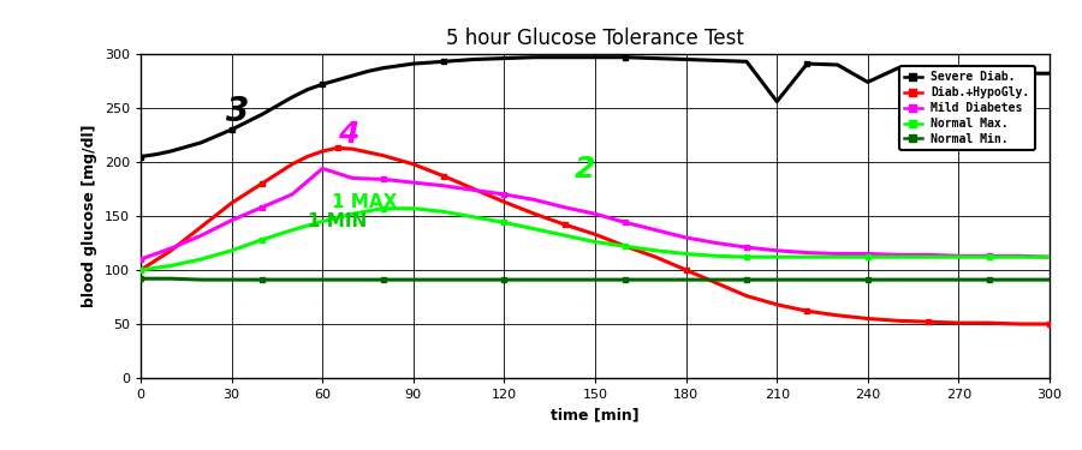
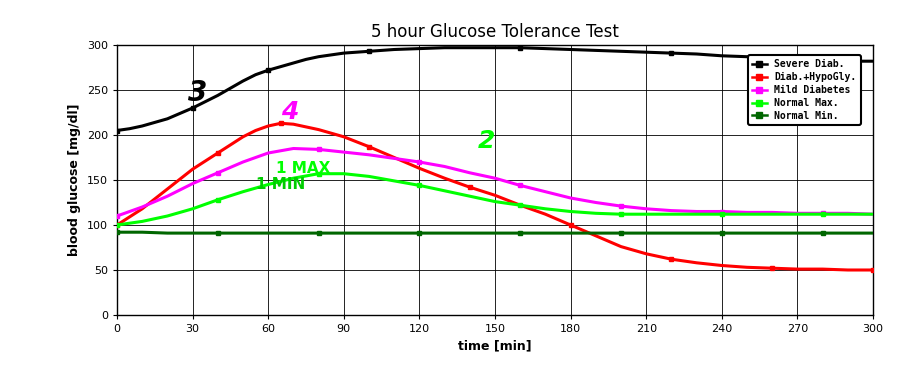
Mild Diabetes/60: 194 -> 180
Severe Diab./210: 256 -> 292
Severe Diab./240: 274 -> 288
